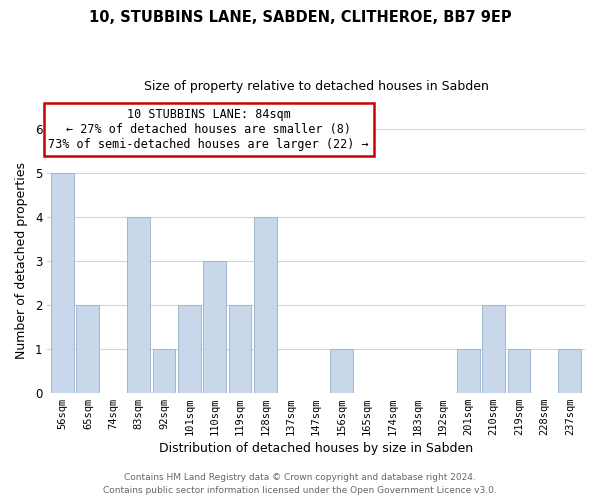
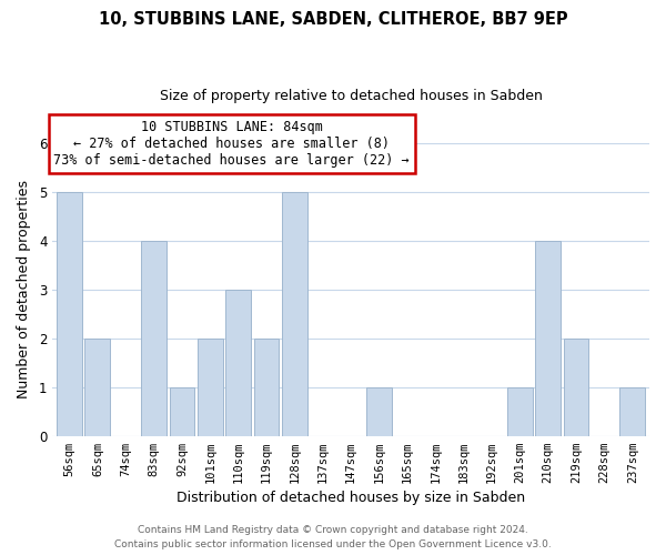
128sqm: 4 -> 5
210sqm: 2 -> 4
219sqm: 1 -> 2
